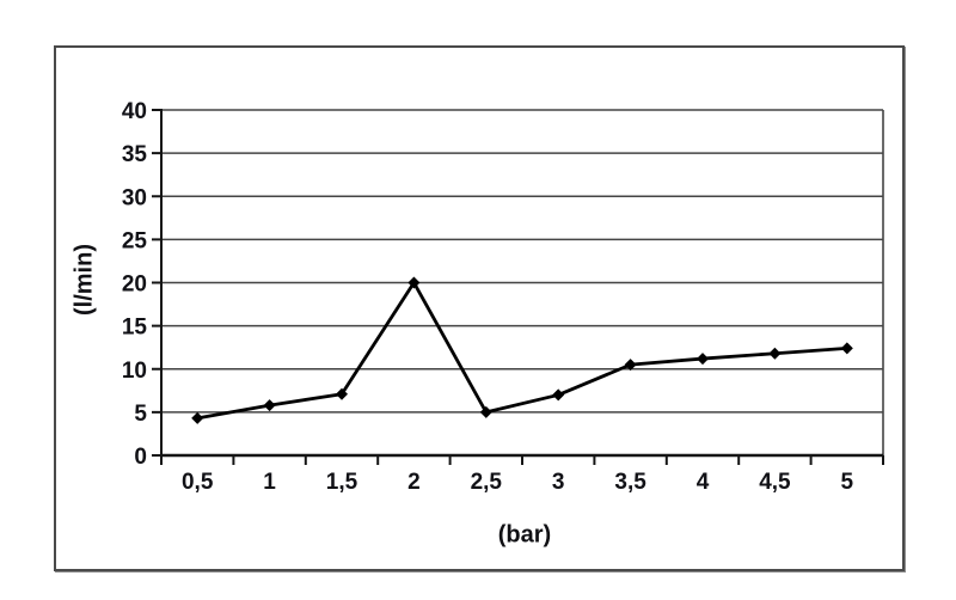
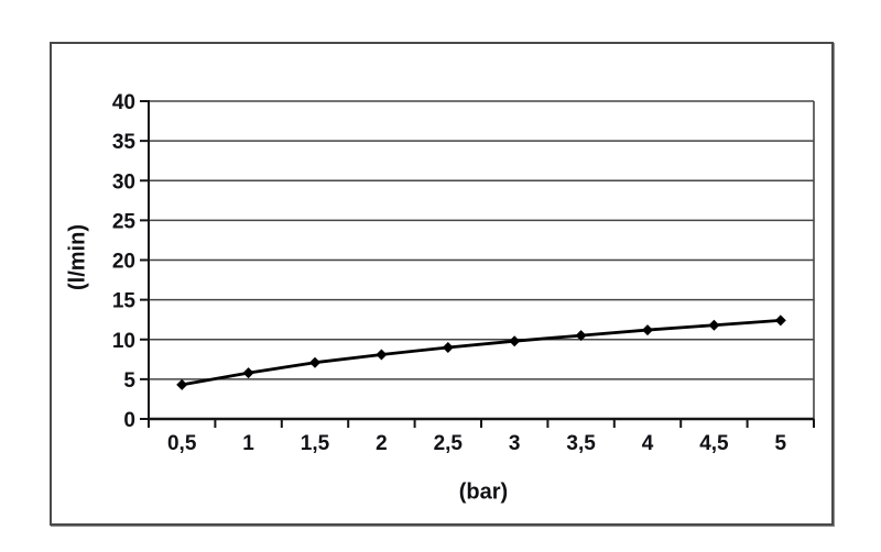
2: 20 -> 8
2,5: 5 -> 9
3: 7 -> 10
